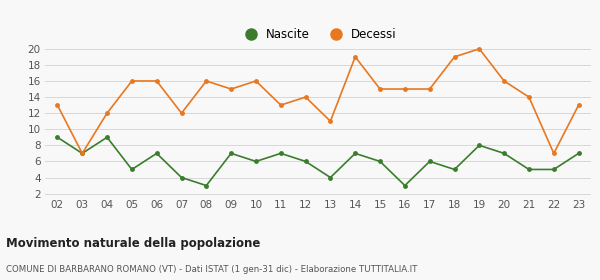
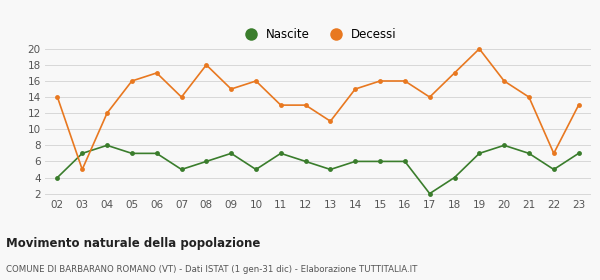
Nascite/02: 9 -> 4
Decessi/02: 13 -> 14
Decessi/03: 7 -> 5
Nascite/04: 9 -> 8
Nascite/05: 5 -> 7
Decessi/06: 16 -> 17
Nascite/07: 4 -> 5
Decessi/07: 12 -> 14
Nascite/08: 3 -> 6
Decessi/08: 16 -> 18
Nascite/10: 6 -> 5
Decessi/12: 14 -> 13
Nascite/13: 4 -> 5
Nascite/14: 7 -> 6
Decessi/14: 19 -> 15
Decessi/15: 15 -> 16
Nascite/16: 3 -> 6
Decessi/16: 15 -> 16
Nascite/17: 6 -> 2
Decessi/17: 15 -> 14
Nascite/18: 5 -> 4
Decessi/18: 19 -> 17
Nascite/19: 8 -> 7
Nascite/20: 7 -> 8
Nascite/21: 5 -> 7
